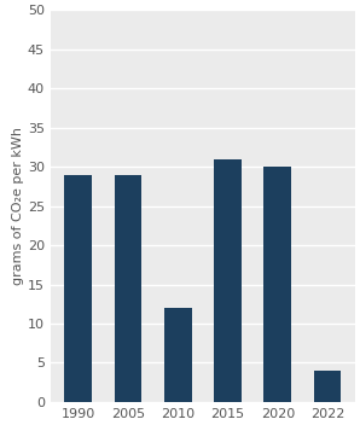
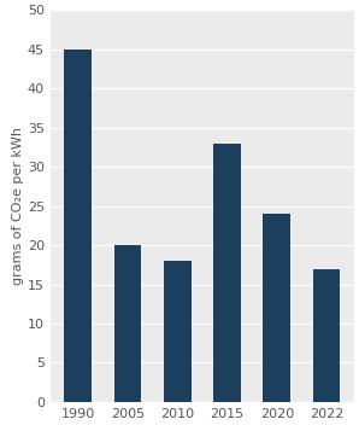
1990: 29 -> 45
2005: 29 -> 20
2010: 12 -> 18
2015: 31 -> 33
2020: 30 -> 24
2022: 4 -> 17
